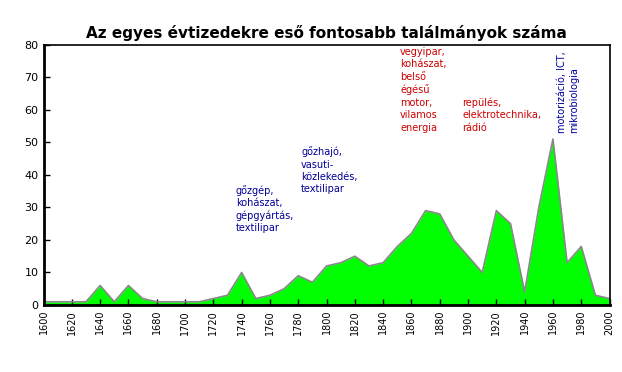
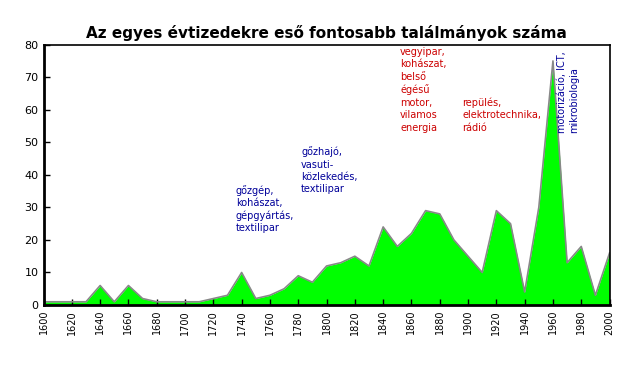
1840: 13 -> 24
1960: 51 -> 75
2000: 2 -> 16
